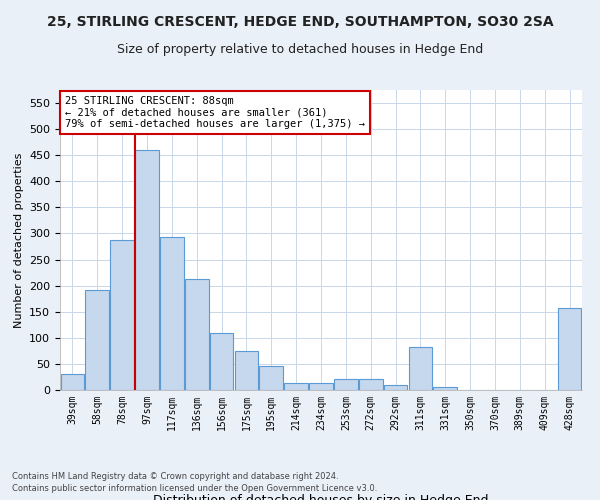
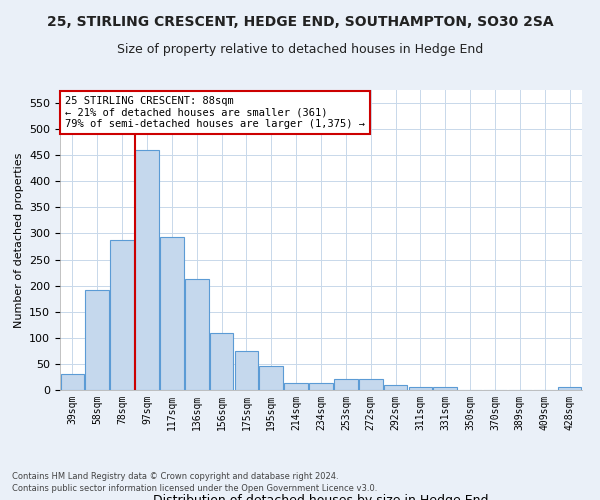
311sqm: 82 -> 5
428sqm: 158 -> 5
